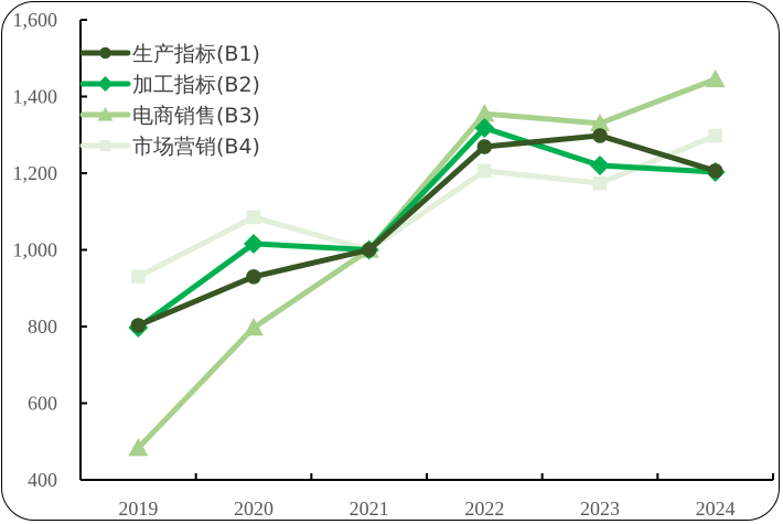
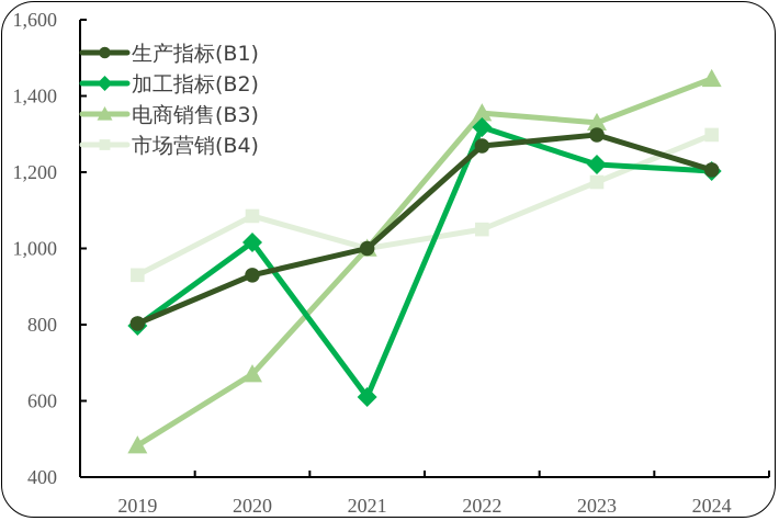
电商销售(B3)/2020: 800 -> 670
加工指标(B2)/2021: 1000 -> 610
市场营销(B4)/2022: 1210 -> 1050
